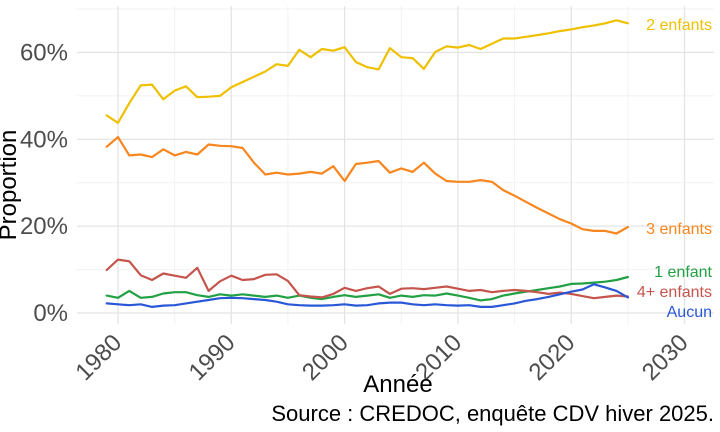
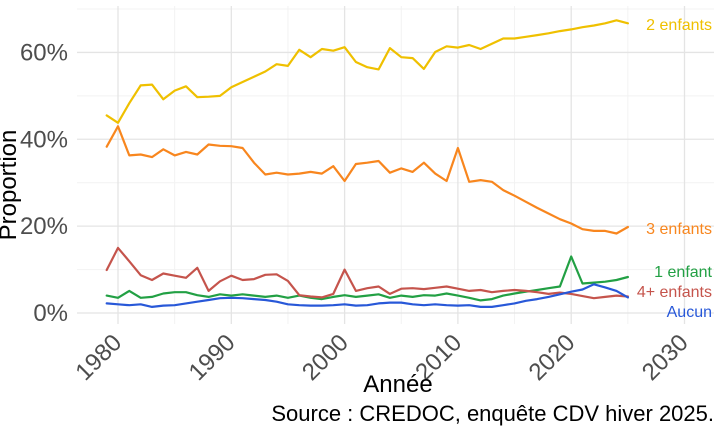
3 enfants/1980: 40% -> 43%
4+ enfants/1980: 12% -> 15%
4+ enfants/2000: 6% -> 10%
3 enfants/2010: 30% -> 38%
1 enfant/2020: 7% -> 13%
